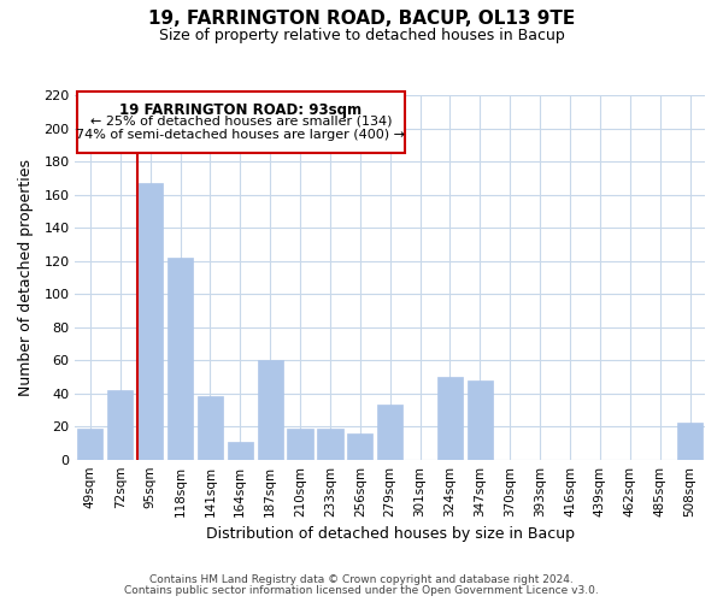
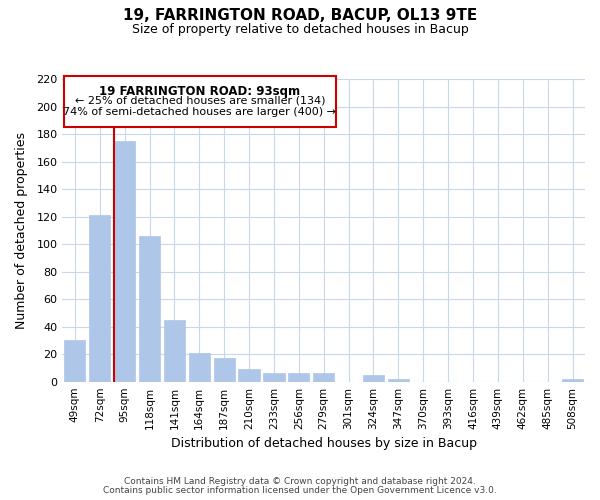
49sqm: 19 -> 30
72sqm: 42 -> 121
95sqm: 167 -> 175
118sqm: 122 -> 106
141sqm: 38 -> 45
164sqm: 11 -> 21
187sqm: 60 -> 17
210sqm: 19 -> 9
233sqm: 19 -> 6
256sqm: 16 -> 6
279sqm: 33 -> 6
324sqm: 50 -> 5
347sqm: 48 -> 2
508sqm: 22 -> 2
